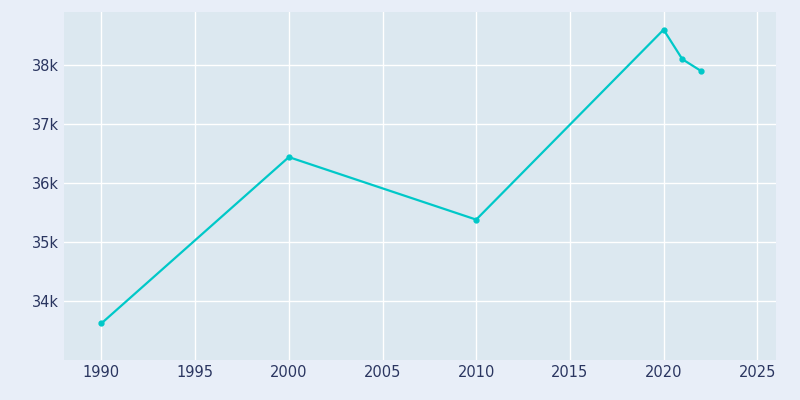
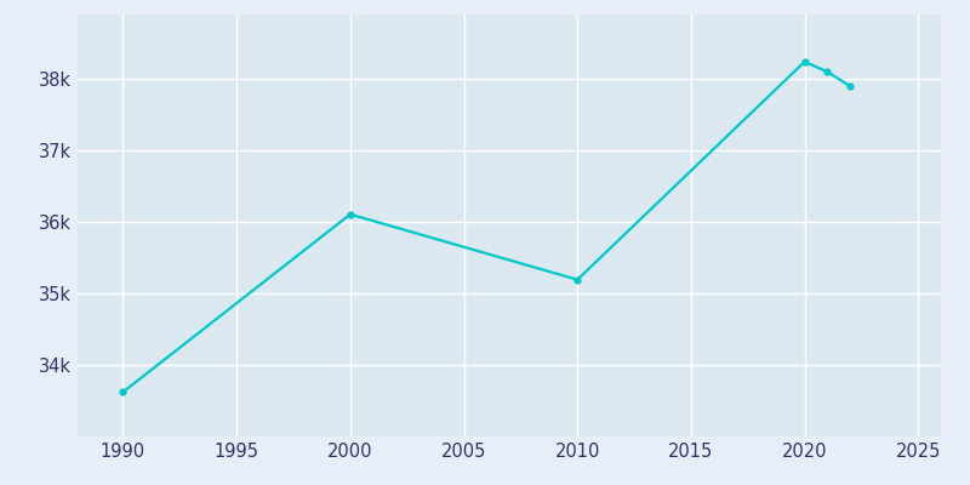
2000: 36.44k -> 36.11k
2010: 35.38k -> 35.19k
2020: 38.60k -> 38.24k
